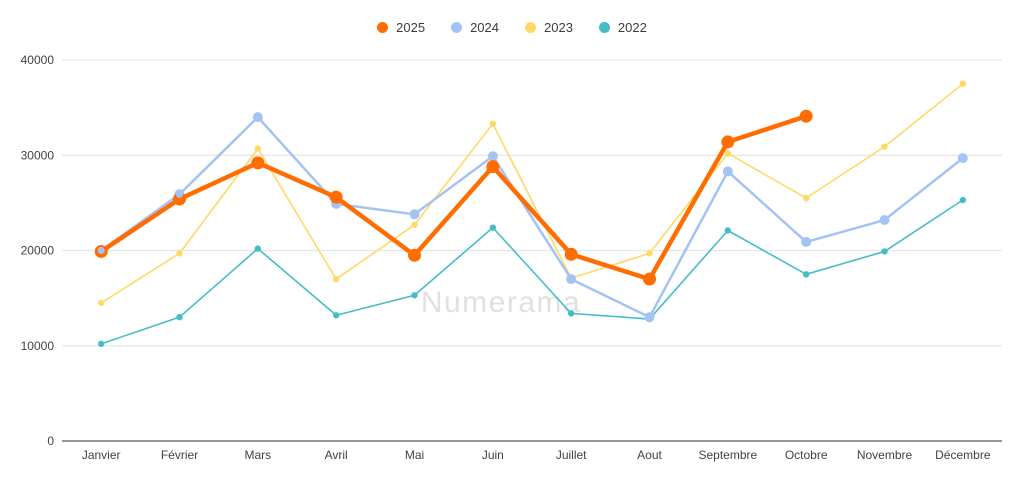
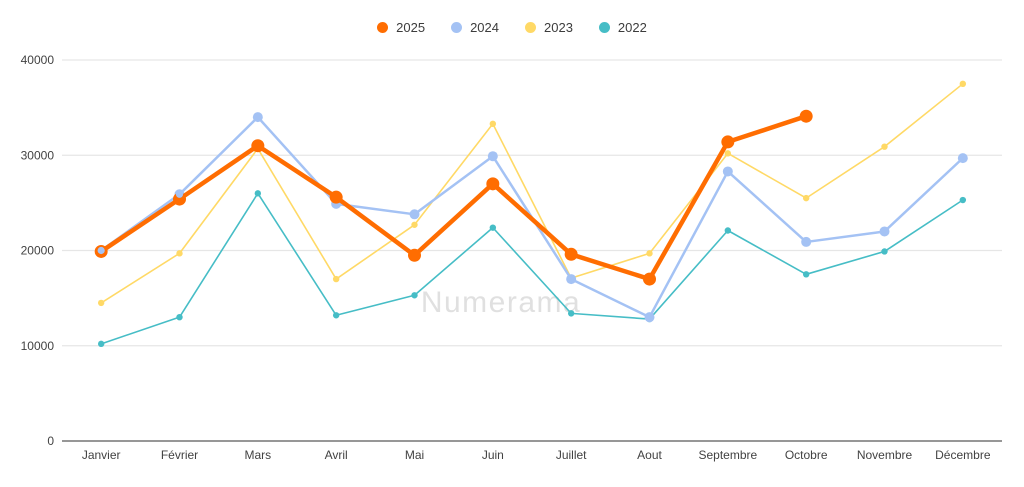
2025/Mars: 29000 -> 31000
2022/Mars: 20000 -> 26000
2025/Juin: 29000 -> 27000
2024/Novembre: 23000 -> 22000
